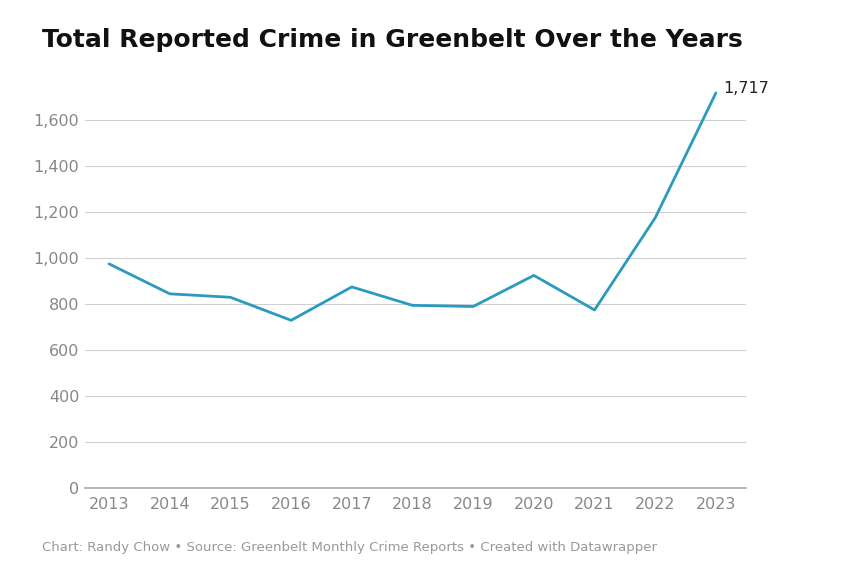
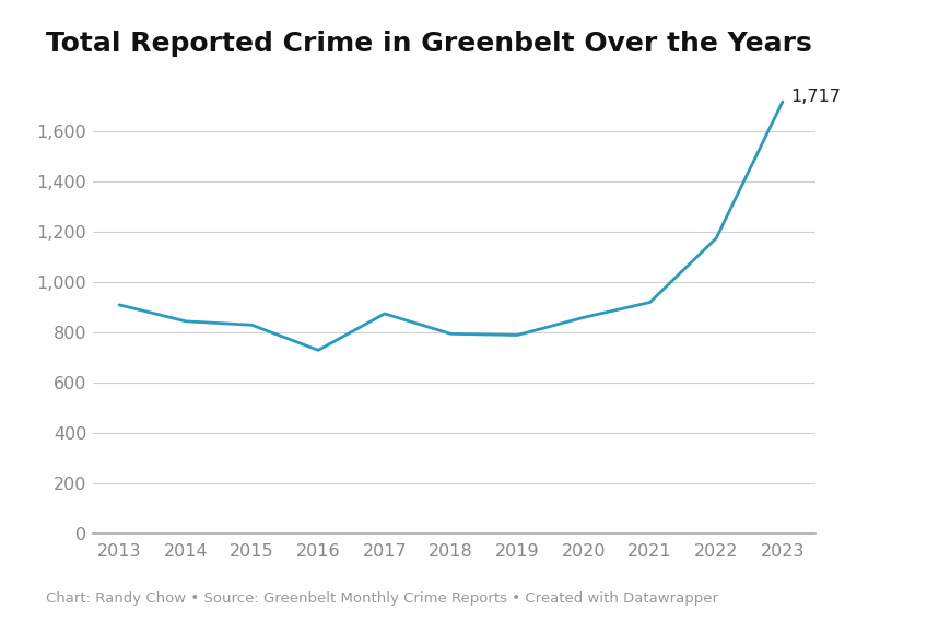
2013: 975 -> 910
2020: 925 -> 860
2021: 775 -> 920
